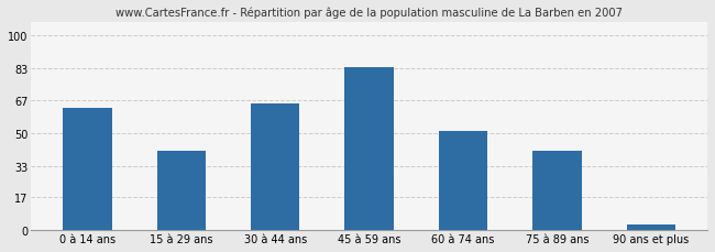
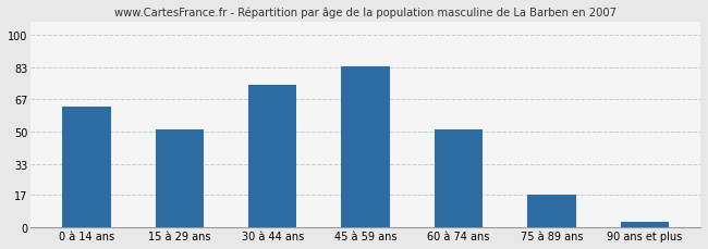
15 à 29 ans: 41 -> 51
30 à 44 ans: 65 -> 74
75 à 89 ans: 41 -> 17
